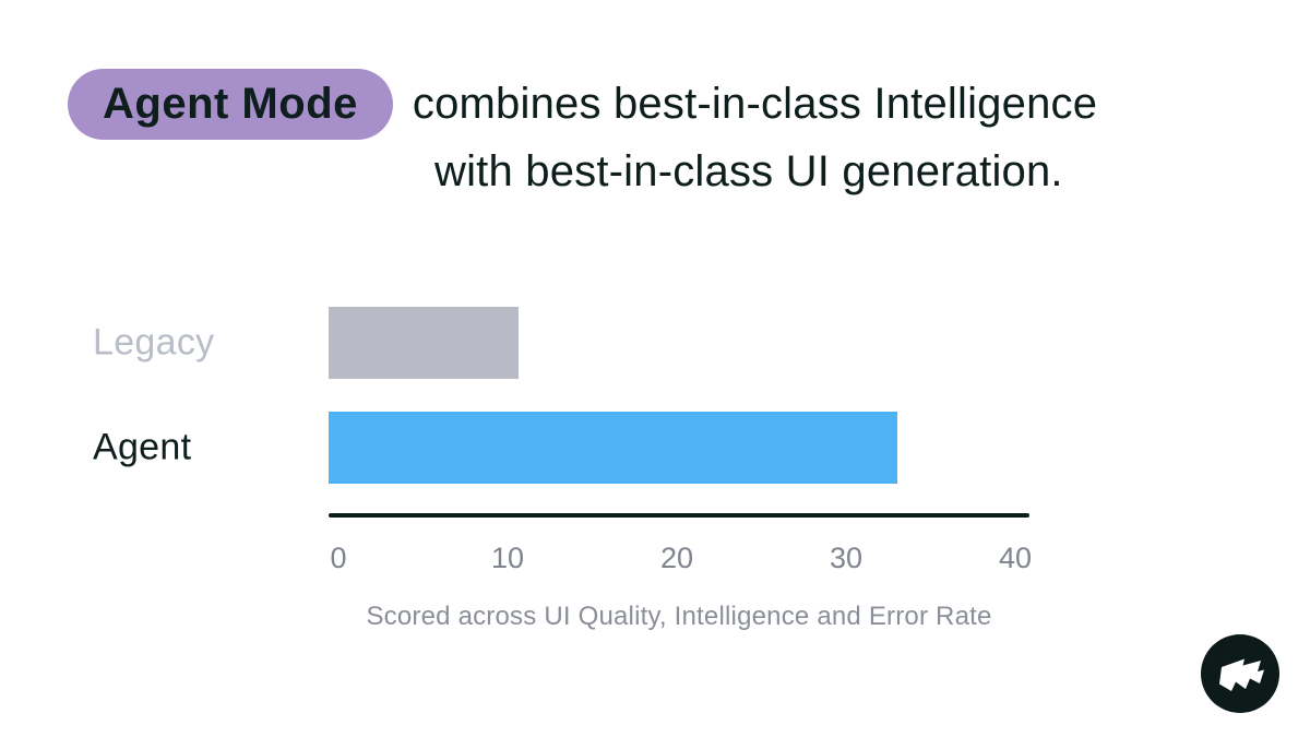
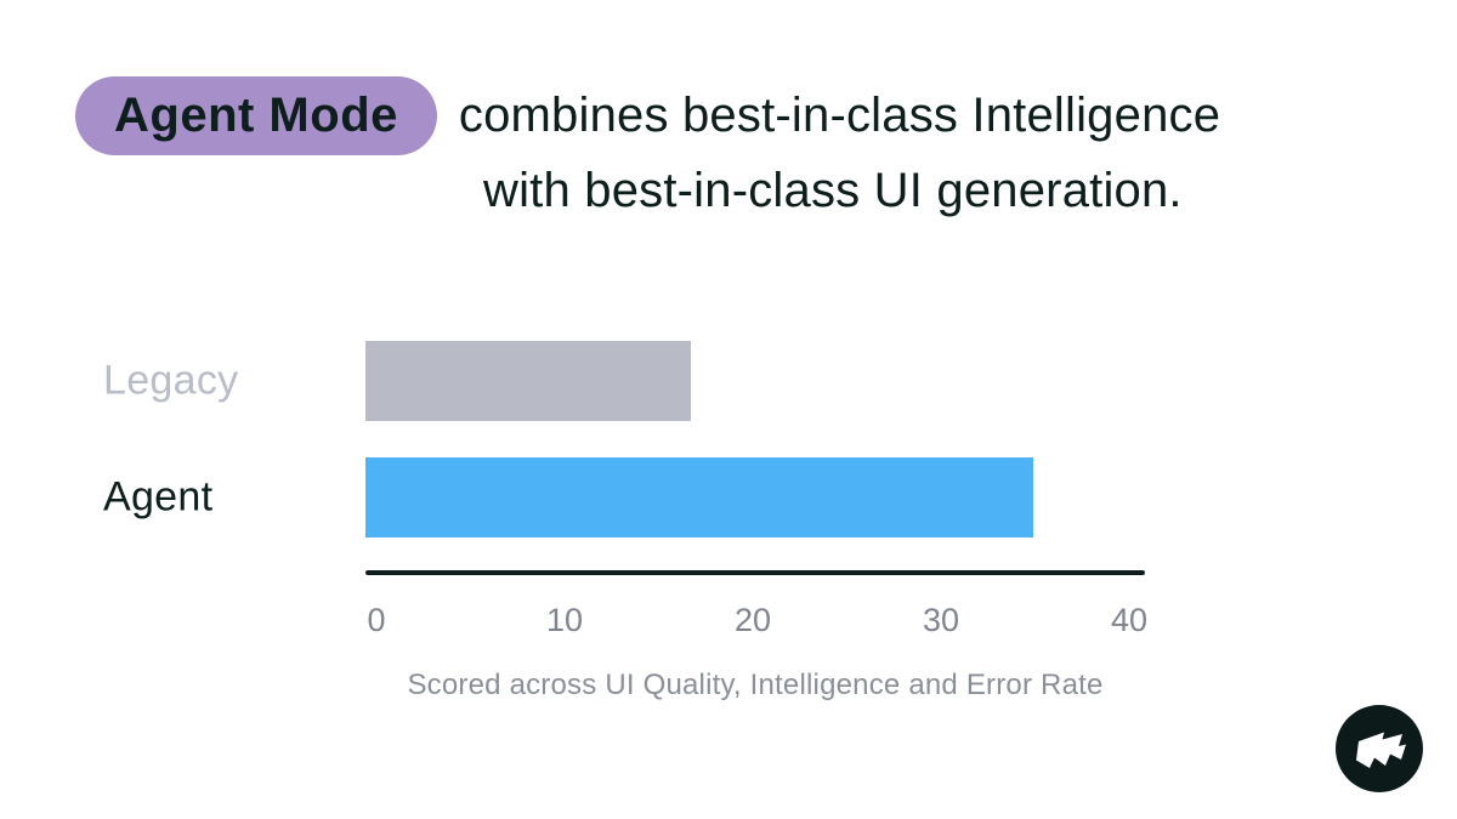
Legacy: 11.2 -> 17.3
Agent: 33.6 -> 35.5
